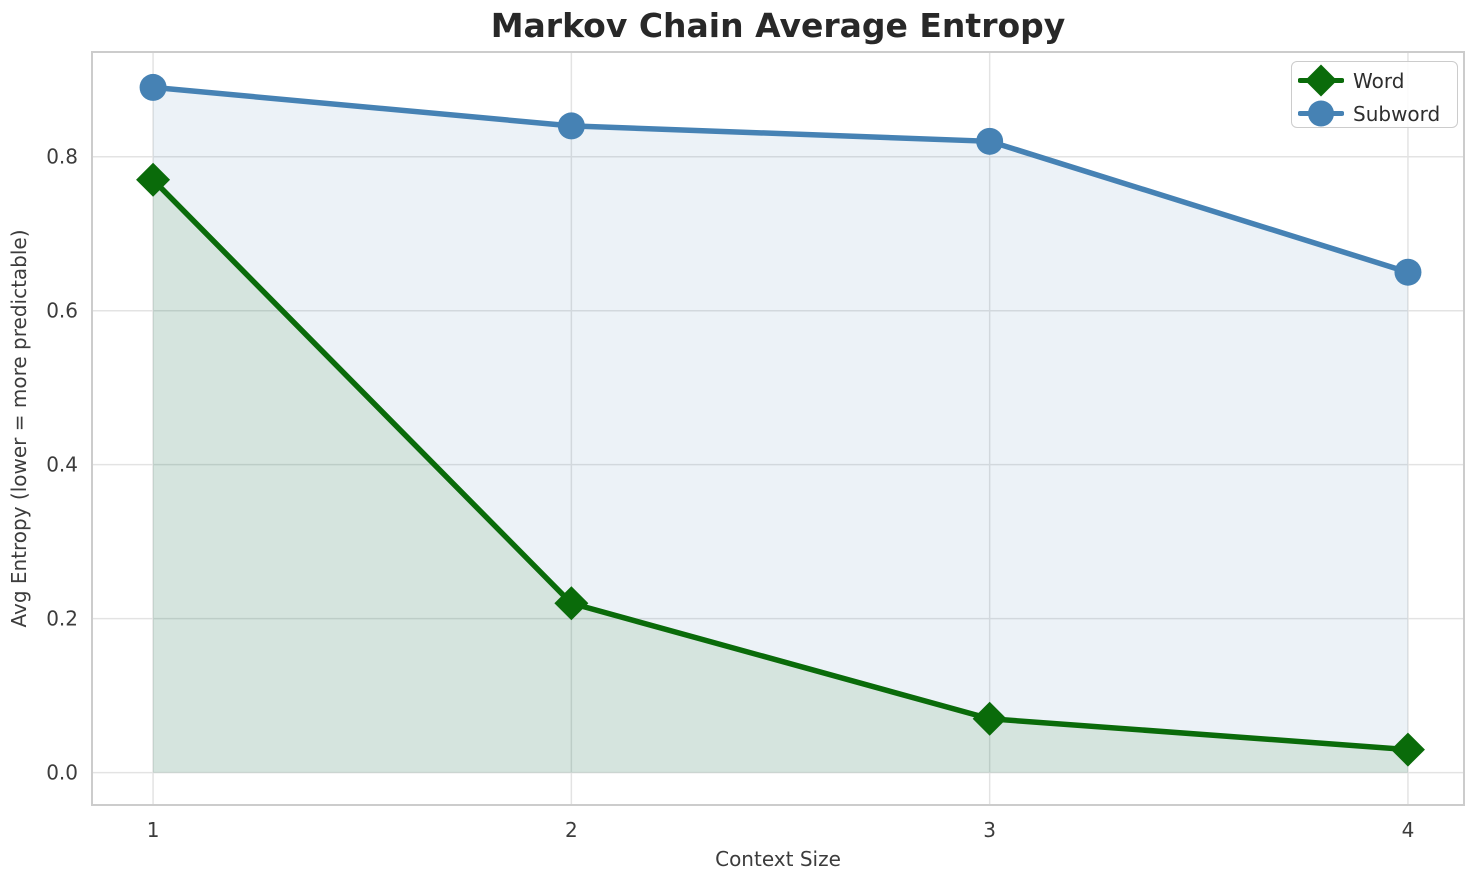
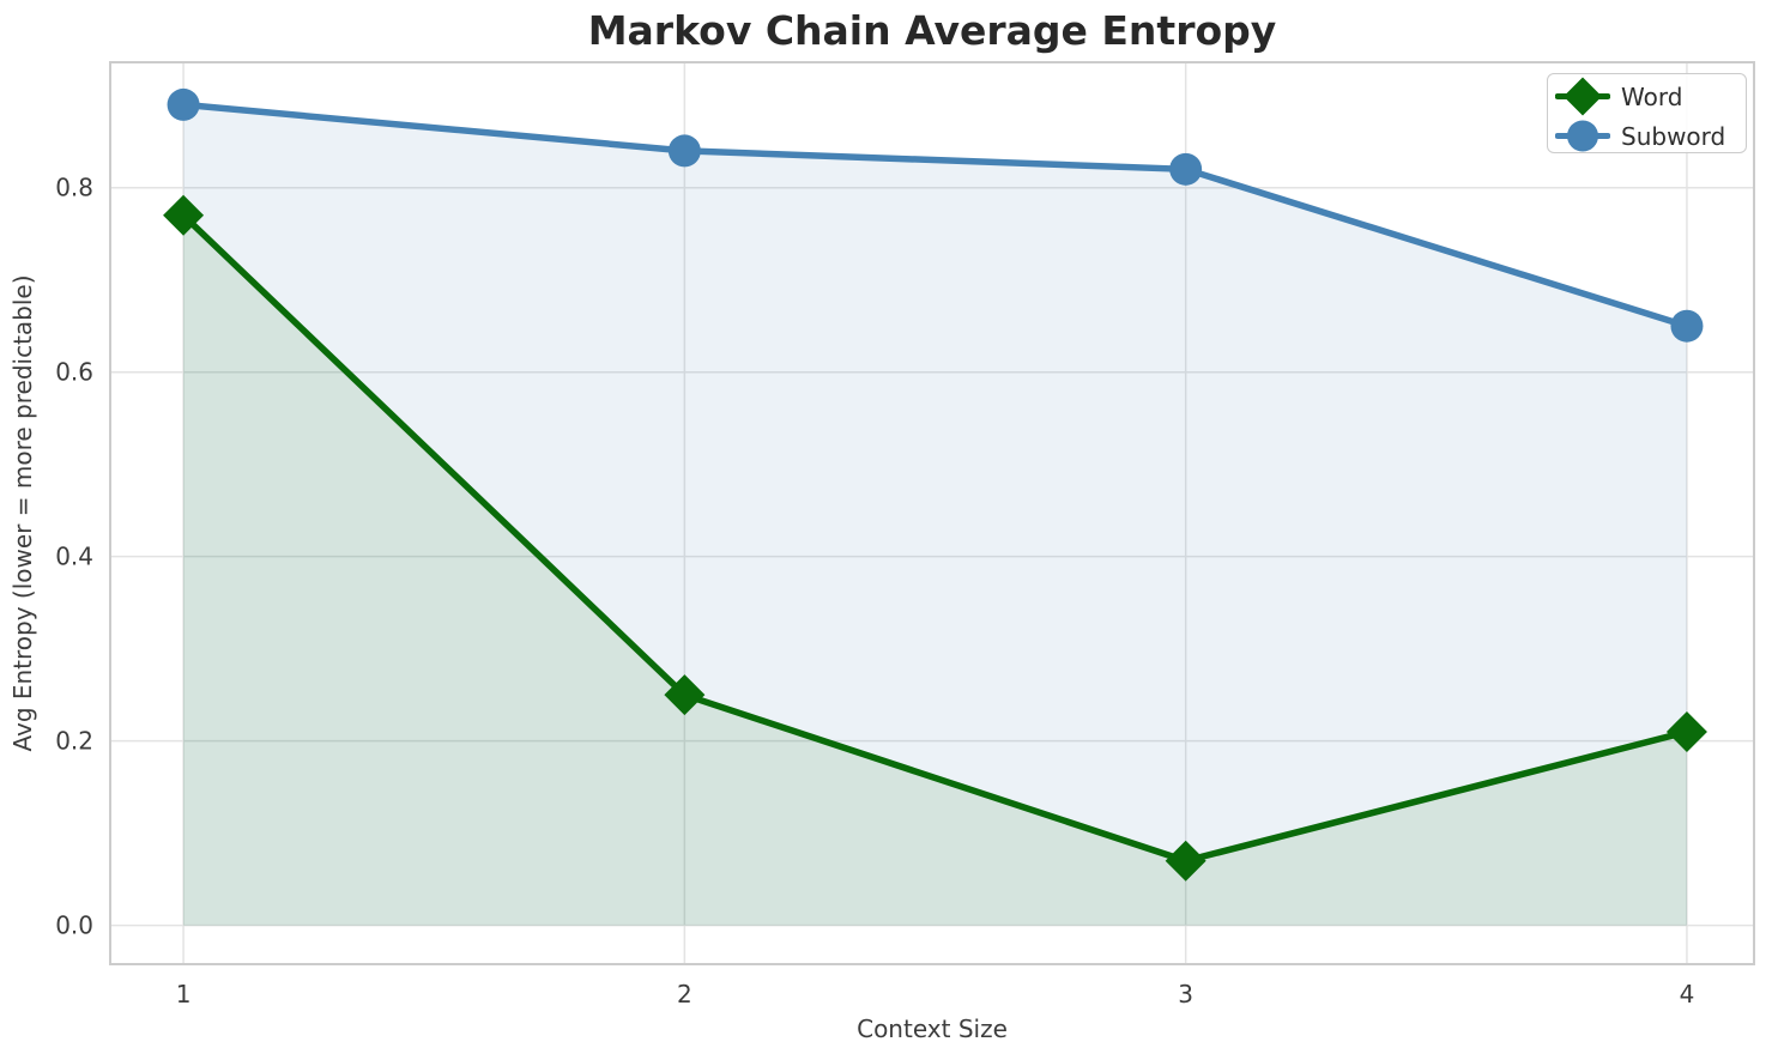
Word/2: 0.22 -> 0.25
Word/4: 0.03 -> 0.21
